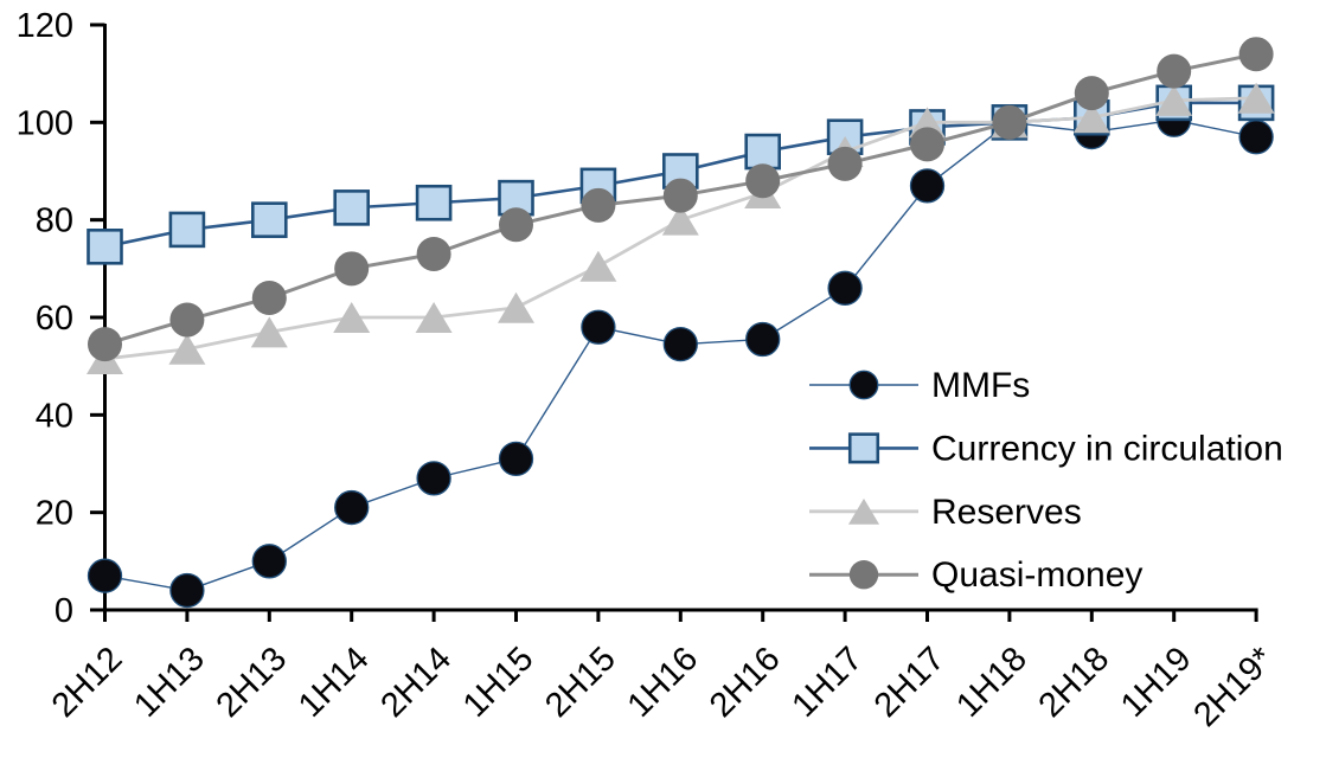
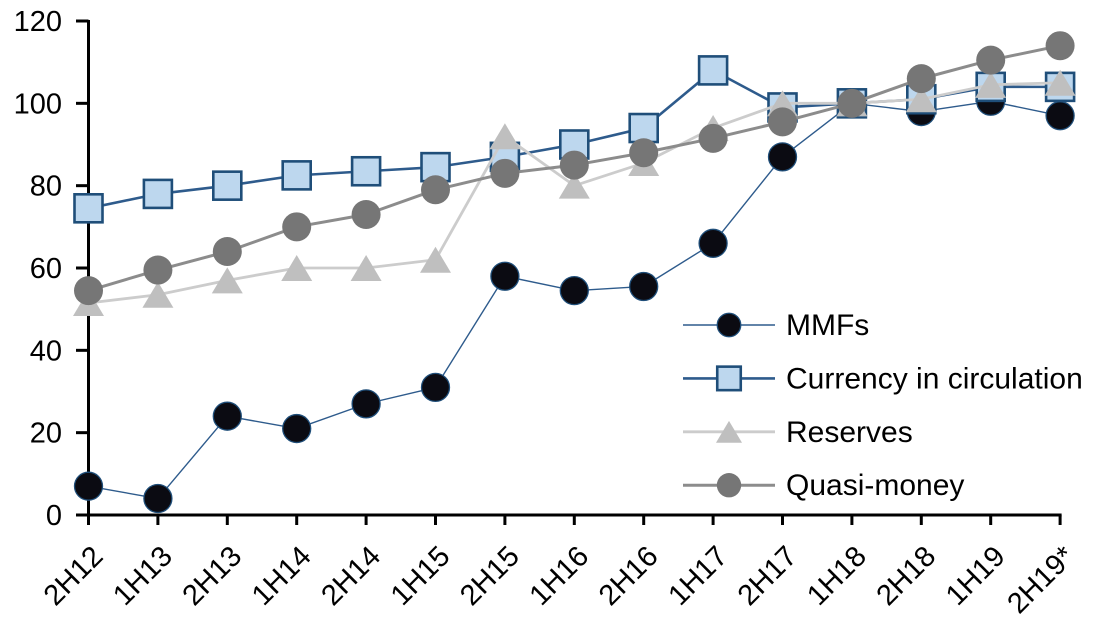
MMFs/2H13: 10 -> 24
Reserves/2H15: 70 -> 92
Currency in circulation/1H17: 97 -> 108
